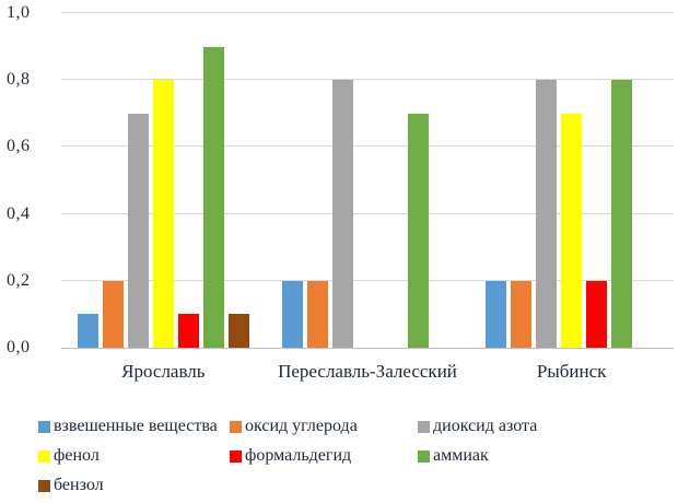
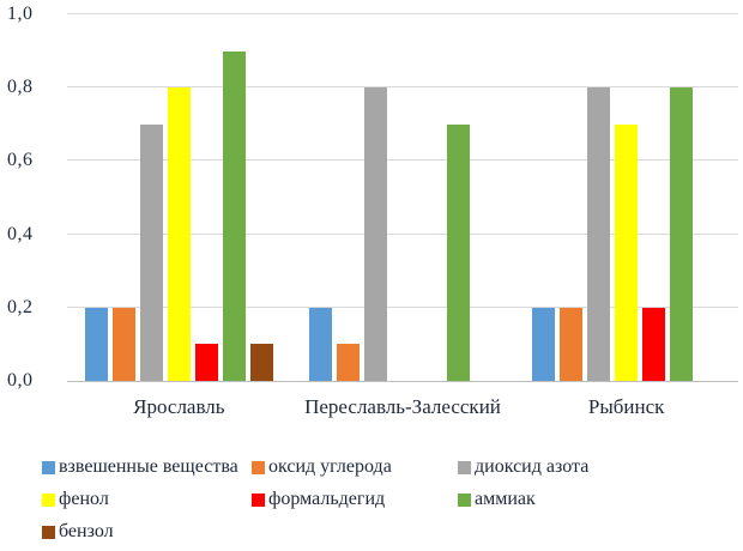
взвешенные вещества/Ярославль: 0,1 -> 0,2
оксид углерода/Переславль-Залесский: 0,2 -> 0,1
